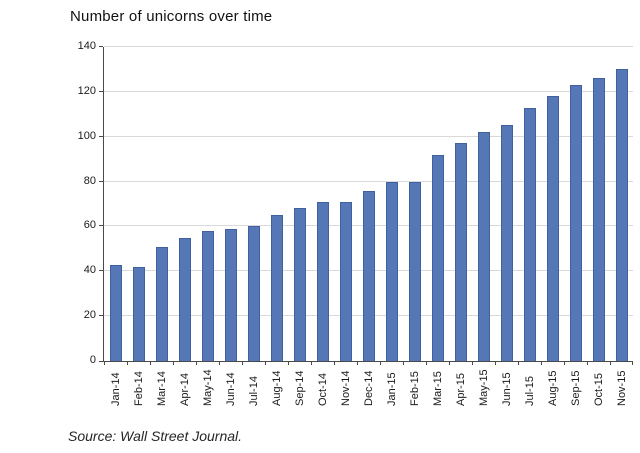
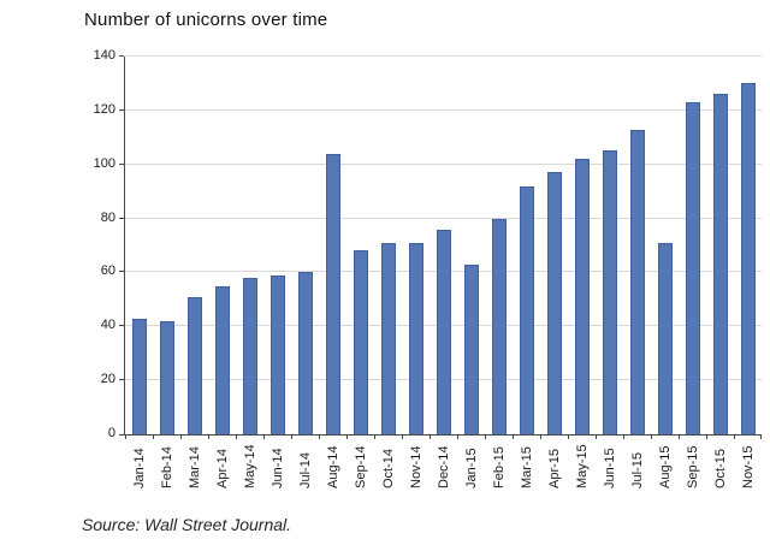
Aug-14: 65 -> 104
Jan-15: 80 -> 63
Aug-15: 118 -> 71
